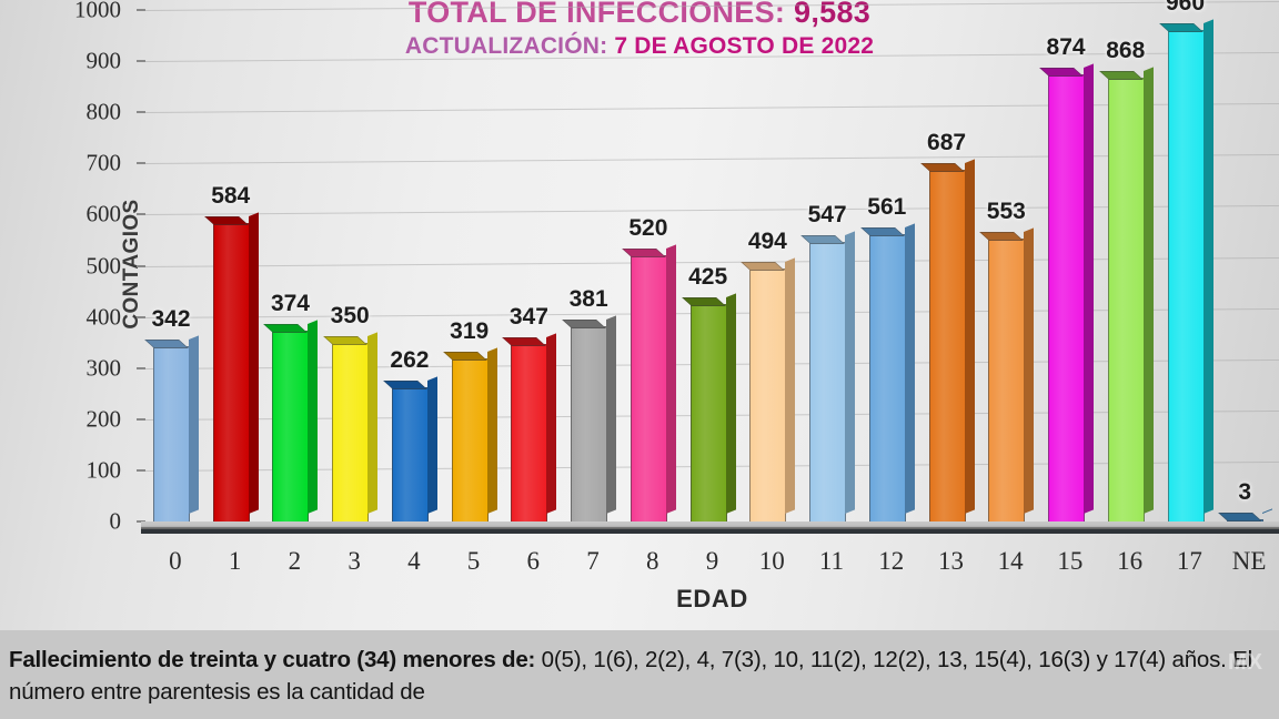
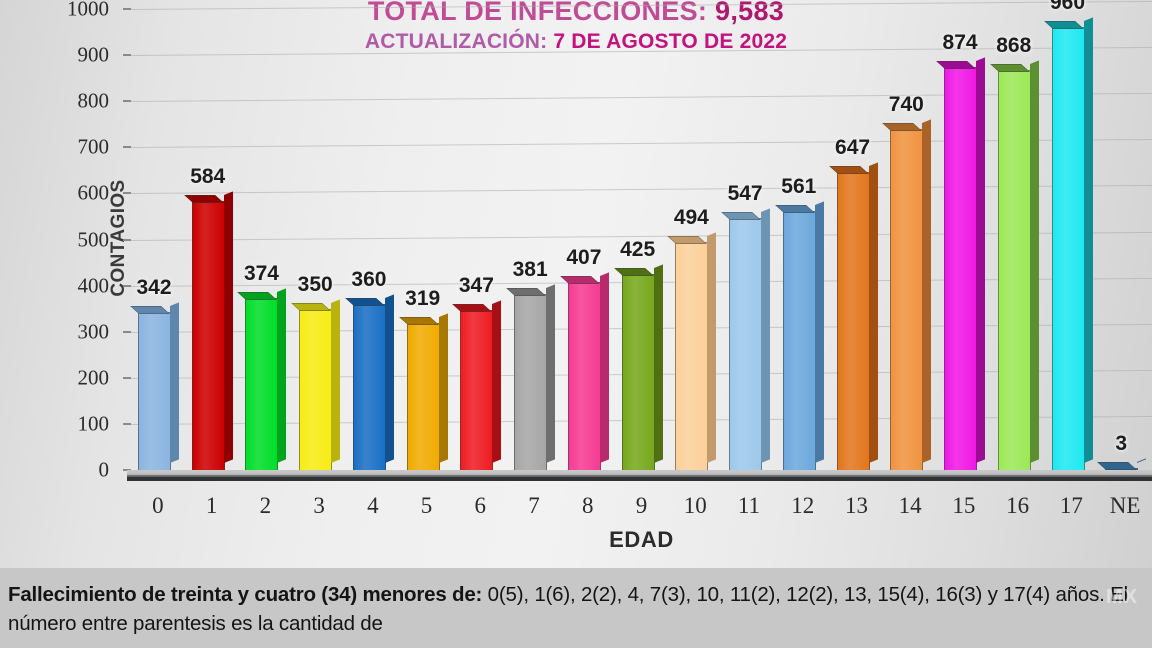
4: 262 -> 360
8: 520 -> 407
13: 687 -> 647
14: 553 -> 740
